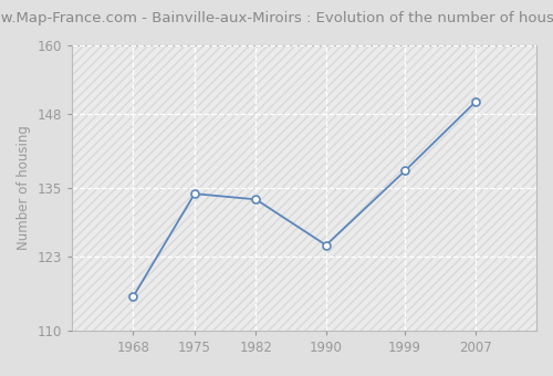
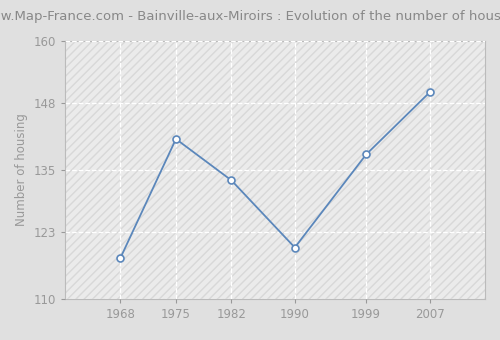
1968: 116 -> 118
1975: 134 -> 141
1990: 125 -> 120
